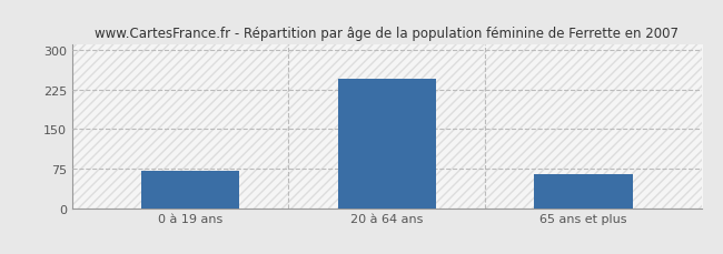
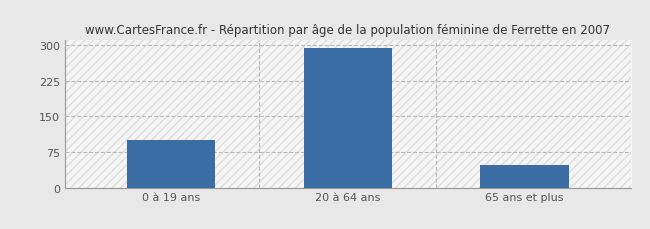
0 à 19 ans: 70 -> 100
20 à 64 ans: 245 -> 293
65 ans et plus: 65 -> 47
